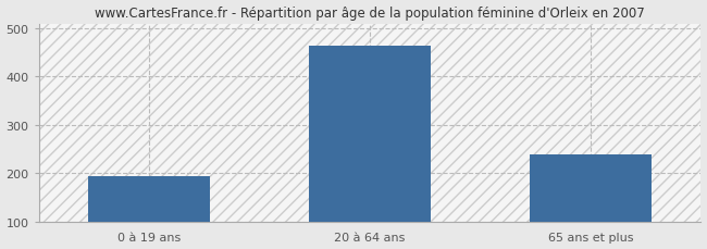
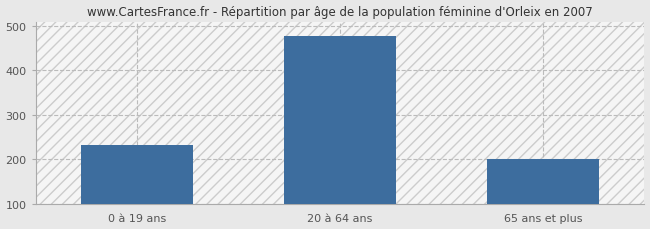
0 à 19 ans: 195 -> 232
20 à 64 ans: 465 -> 478
65 ans et plus: 240 -> 200
